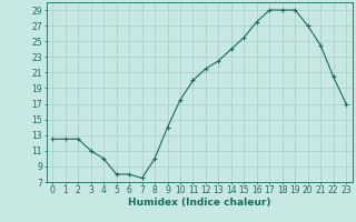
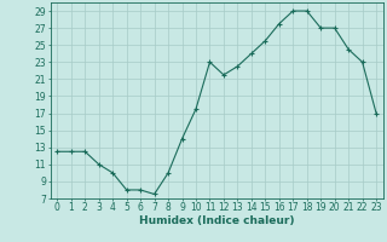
11: 20.0 -> 23.0
19: 29.0 -> 27.0
22: 20.5 -> 23.0
